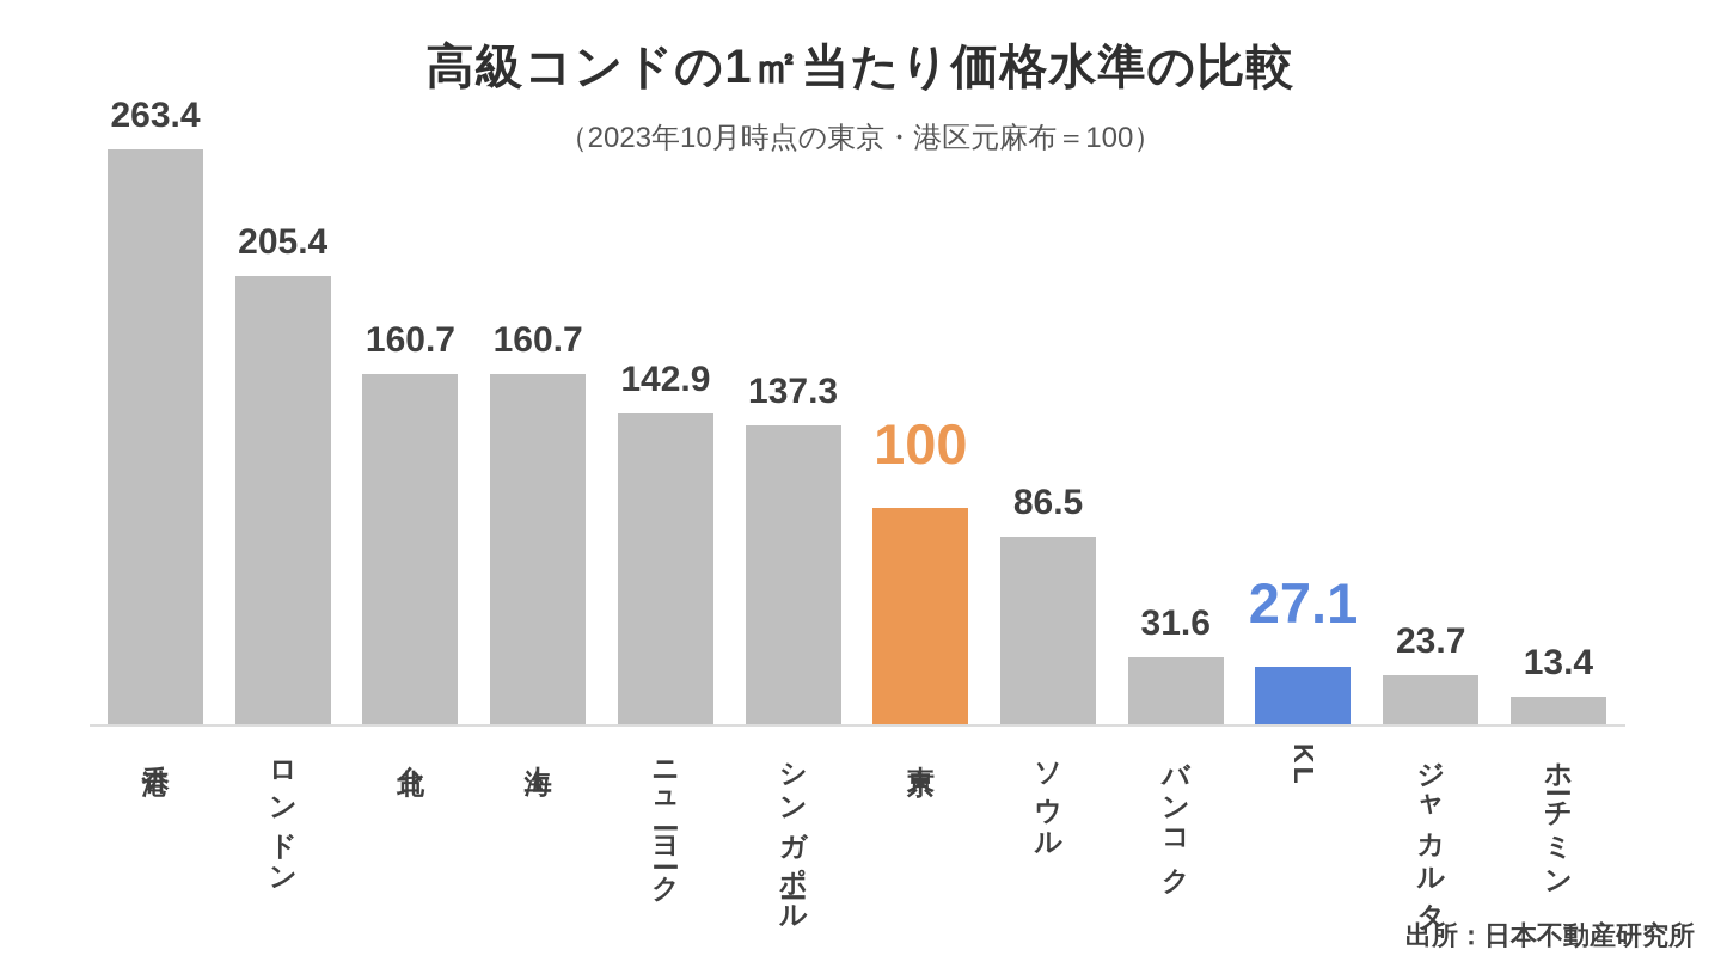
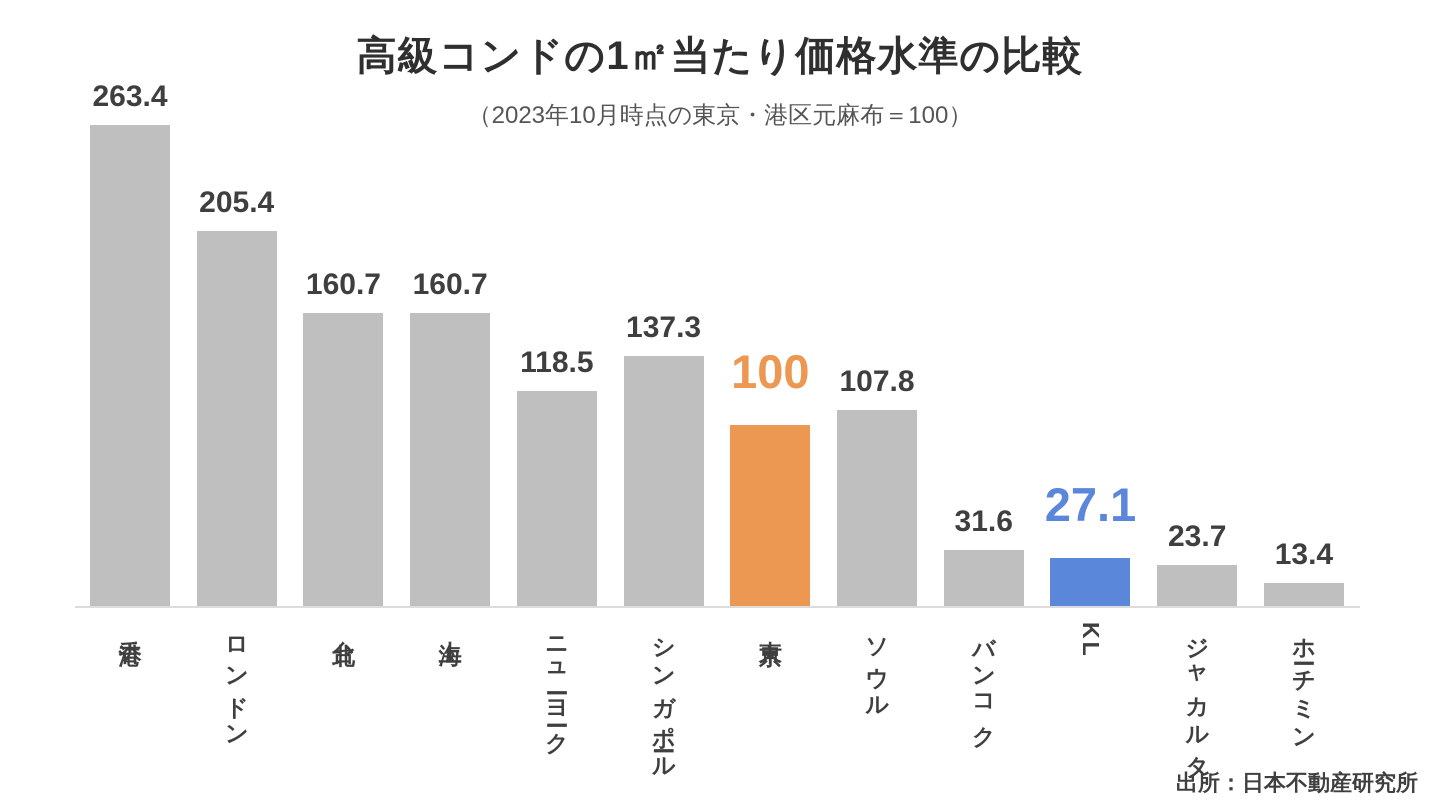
ニューヨーク: 142.9 -> 118.5
ソウル: 86.5 -> 107.8
